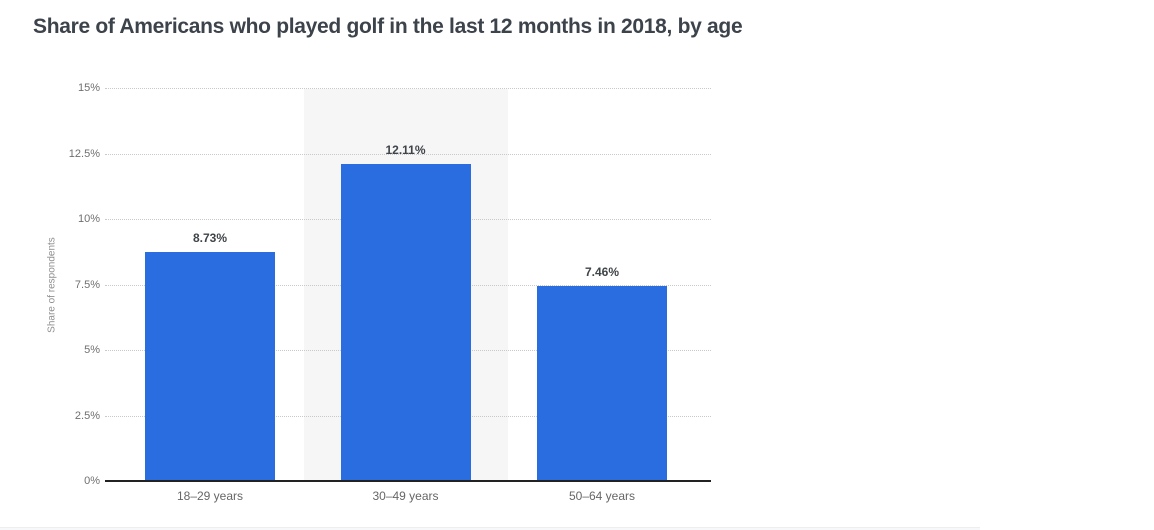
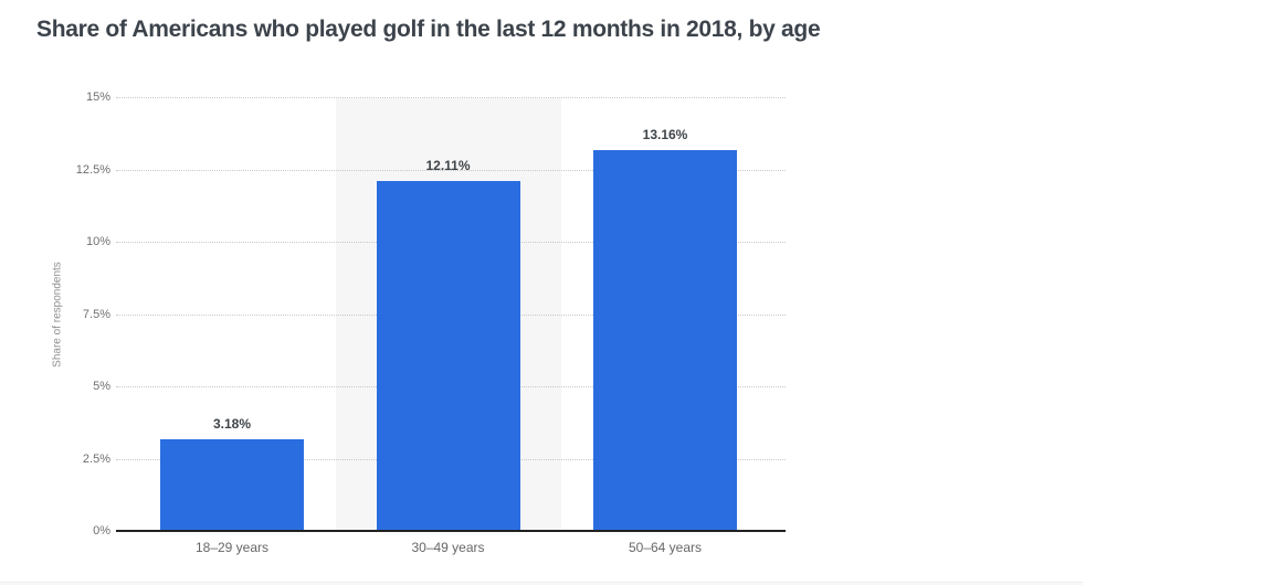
18–29 years: 8.73% -> 3.18%
50–64 years: 7.46% -> 13.16%
